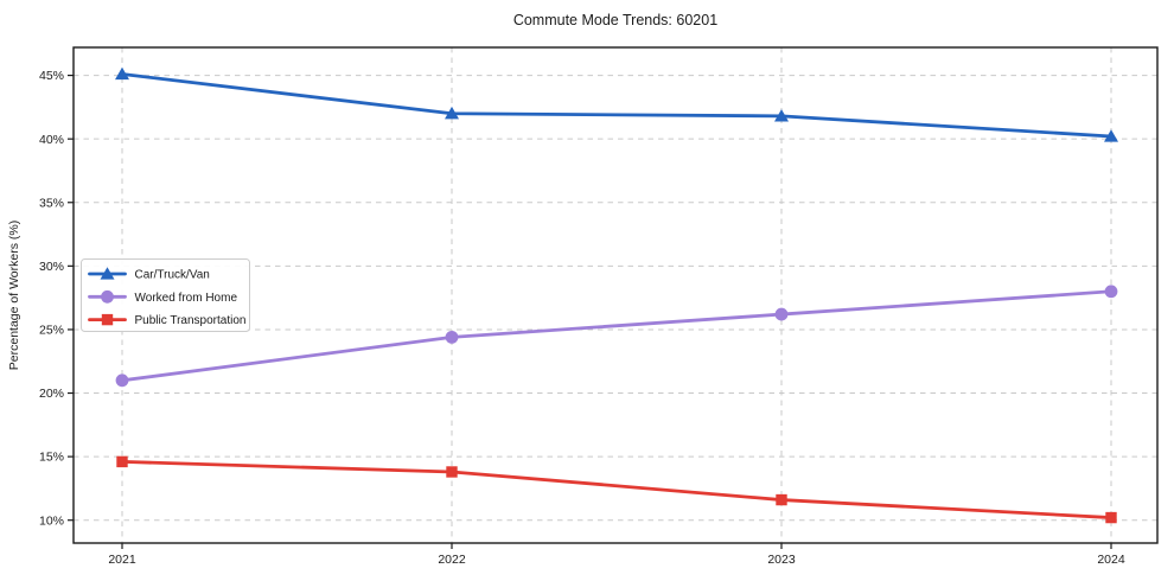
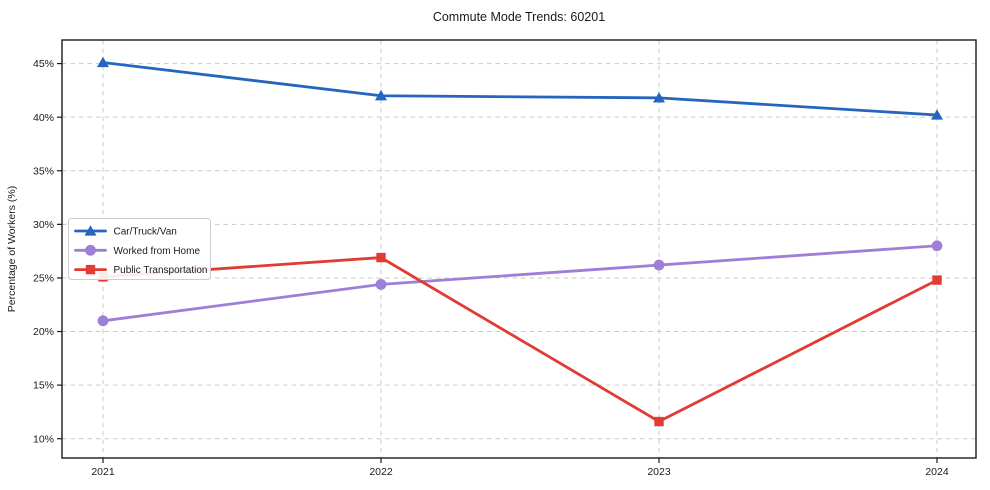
Public Transportation/2021: 14.6% -> 25.1%
Public Transportation/2022: 13.8% -> 26.9%
Public Transportation/2024: 10.2% -> 24.8%
